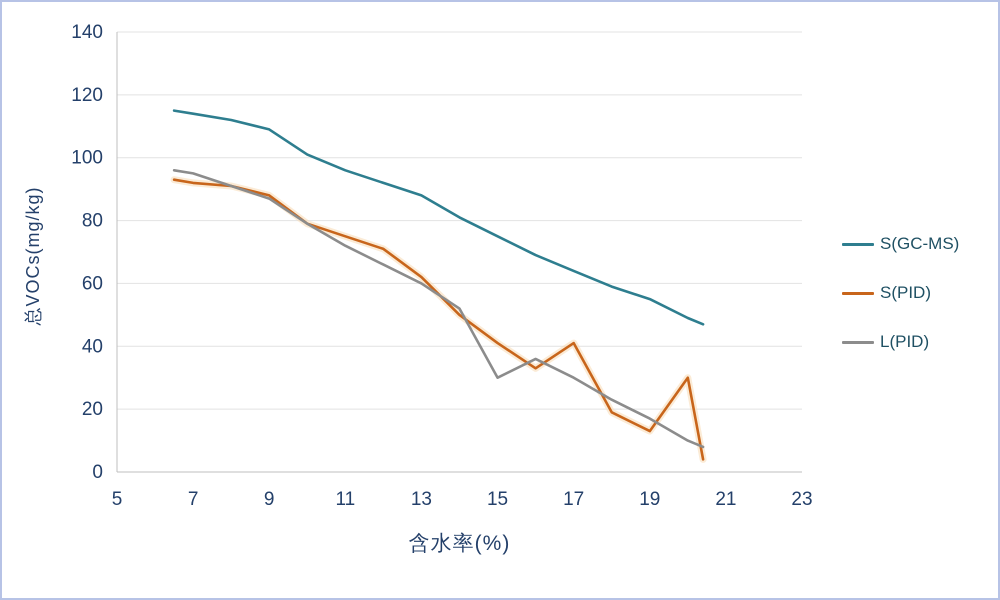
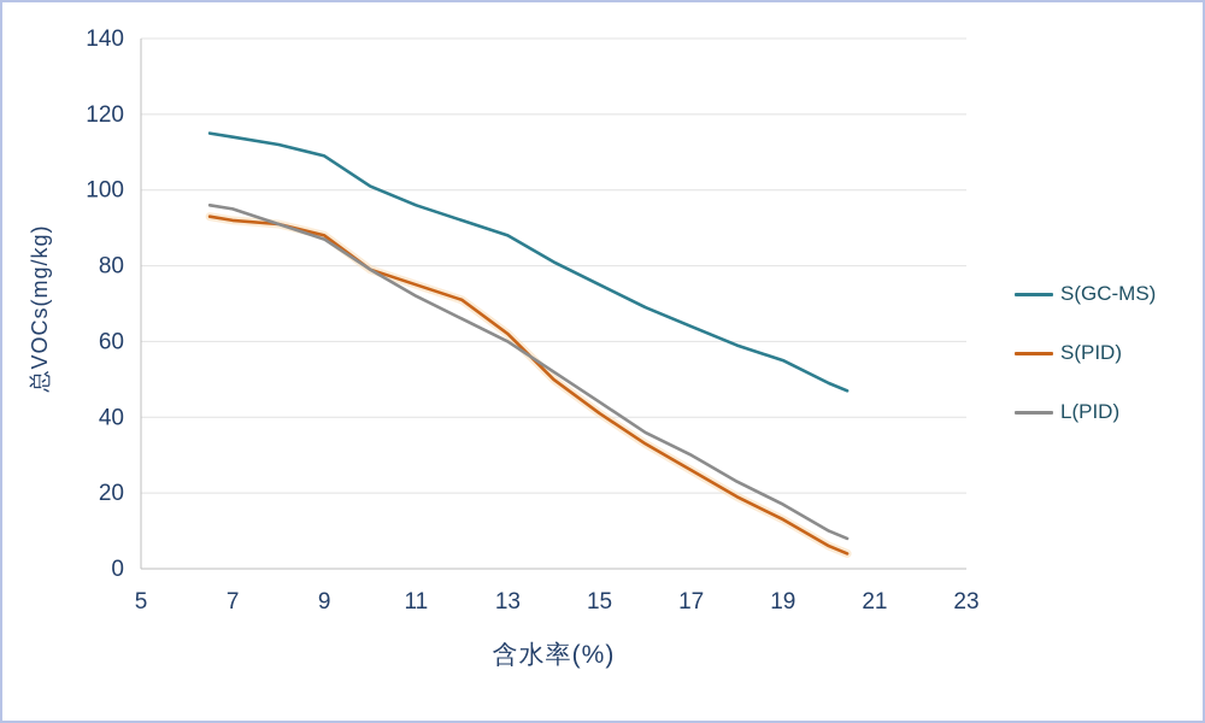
L(PID)/15: 30 -> 44
S(PID)/17: 41 -> 26
S(PID)/20: 30 -> 6
